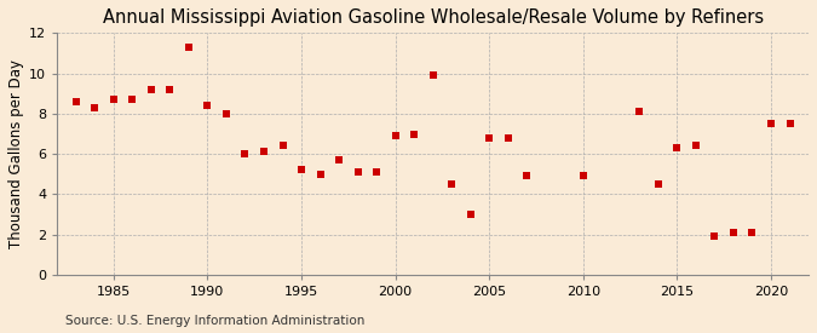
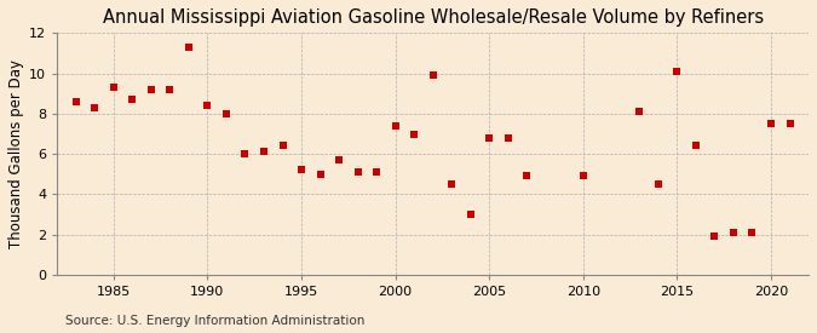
1985: 8.7 -> 9.3
2000: 6.9 -> 7.4
2015: 6.3 -> 10.1
